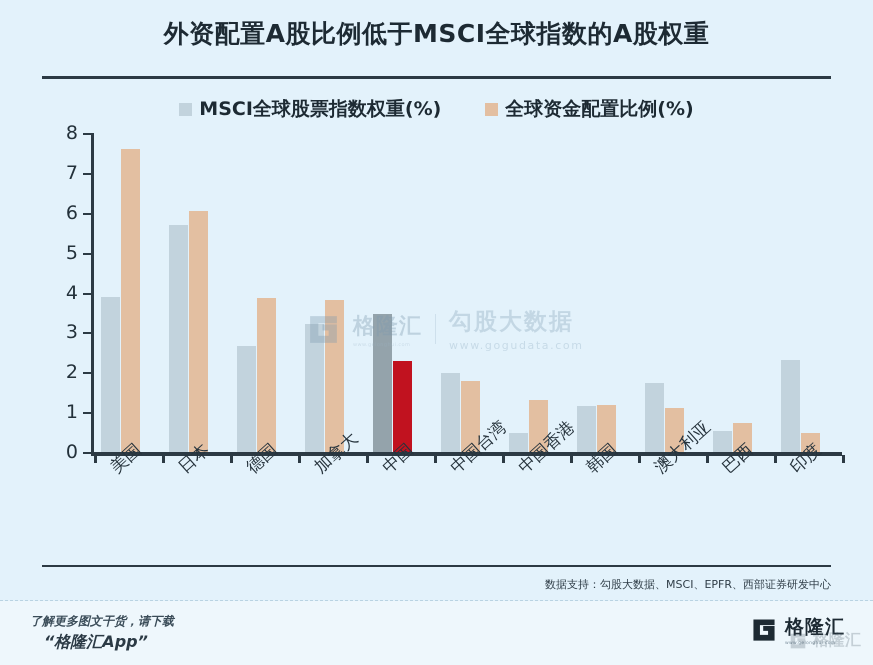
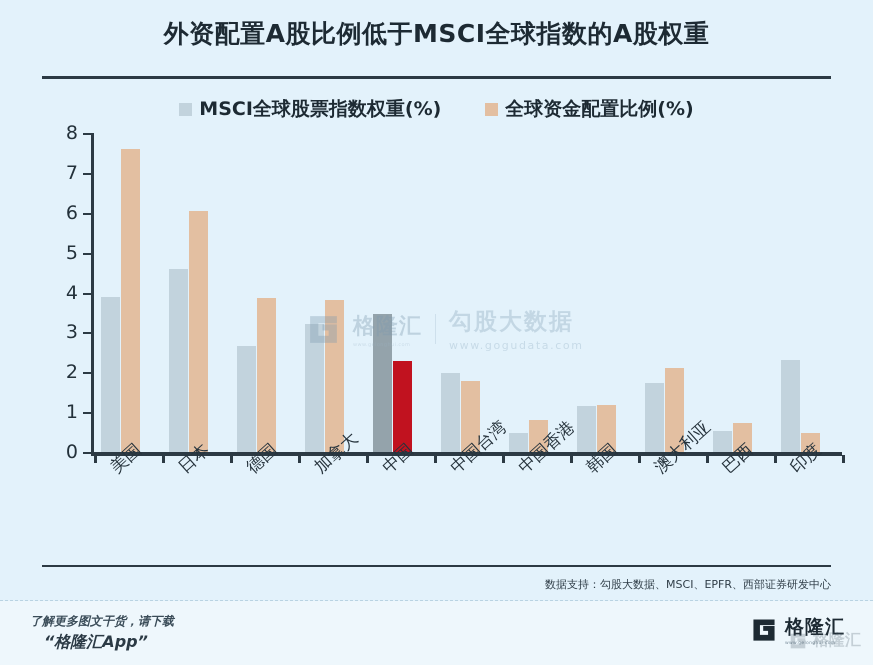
MSCI全球股票指数权重(%)/日本: 5.7 -> 4.6
全球资金配置比例(%)/中国香港: 1.3 -> 0.8
全球资金配置比例(%)/澳大利亚: 1.1 -> 2.1
